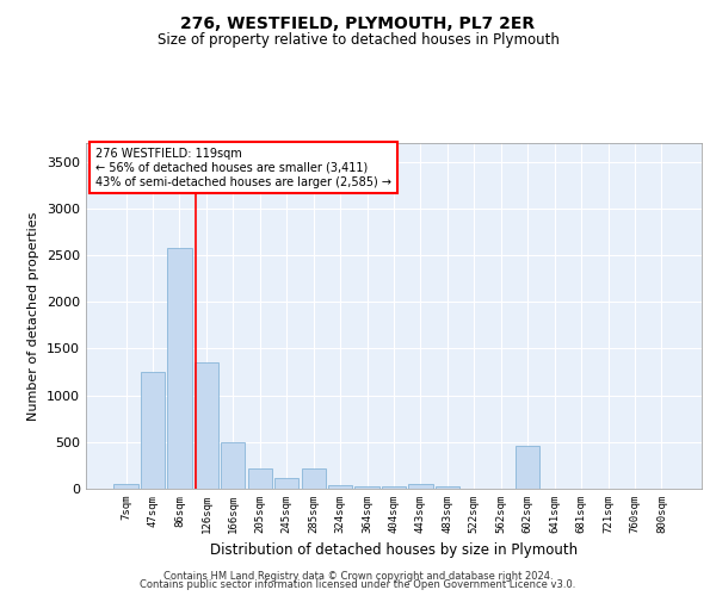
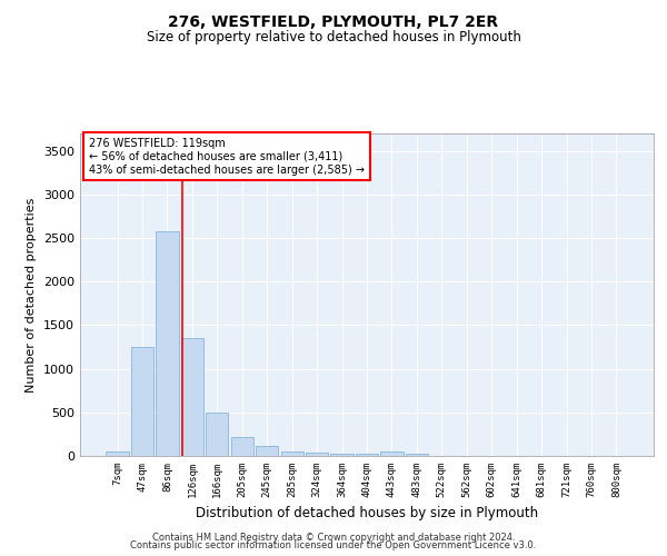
285sqm: 220 -> 50
602sqm: 460 -> 0
